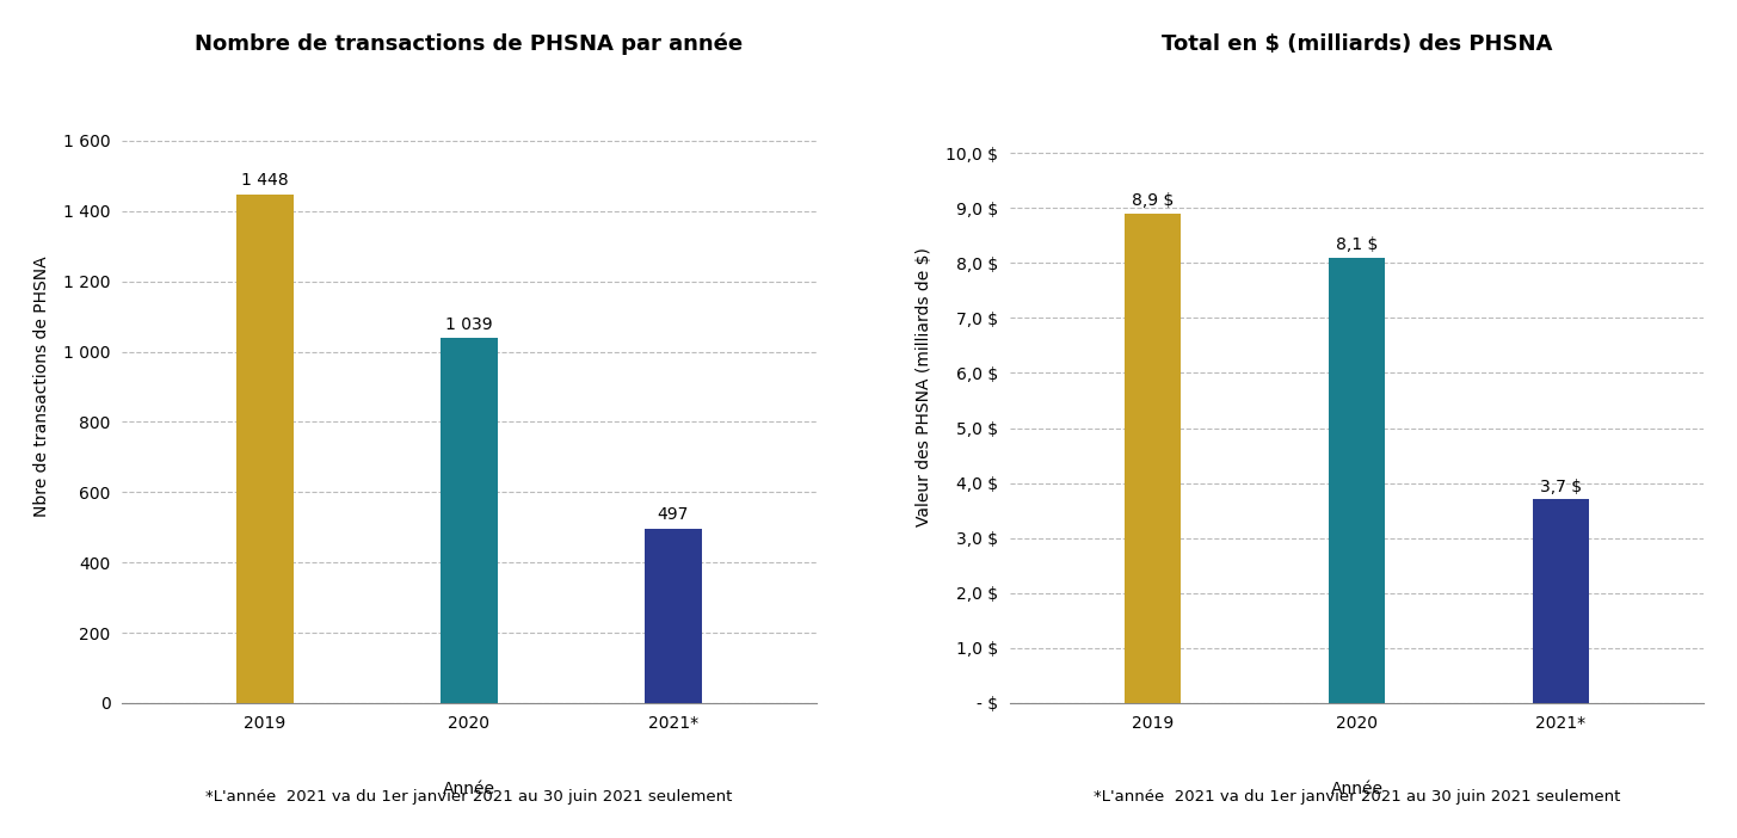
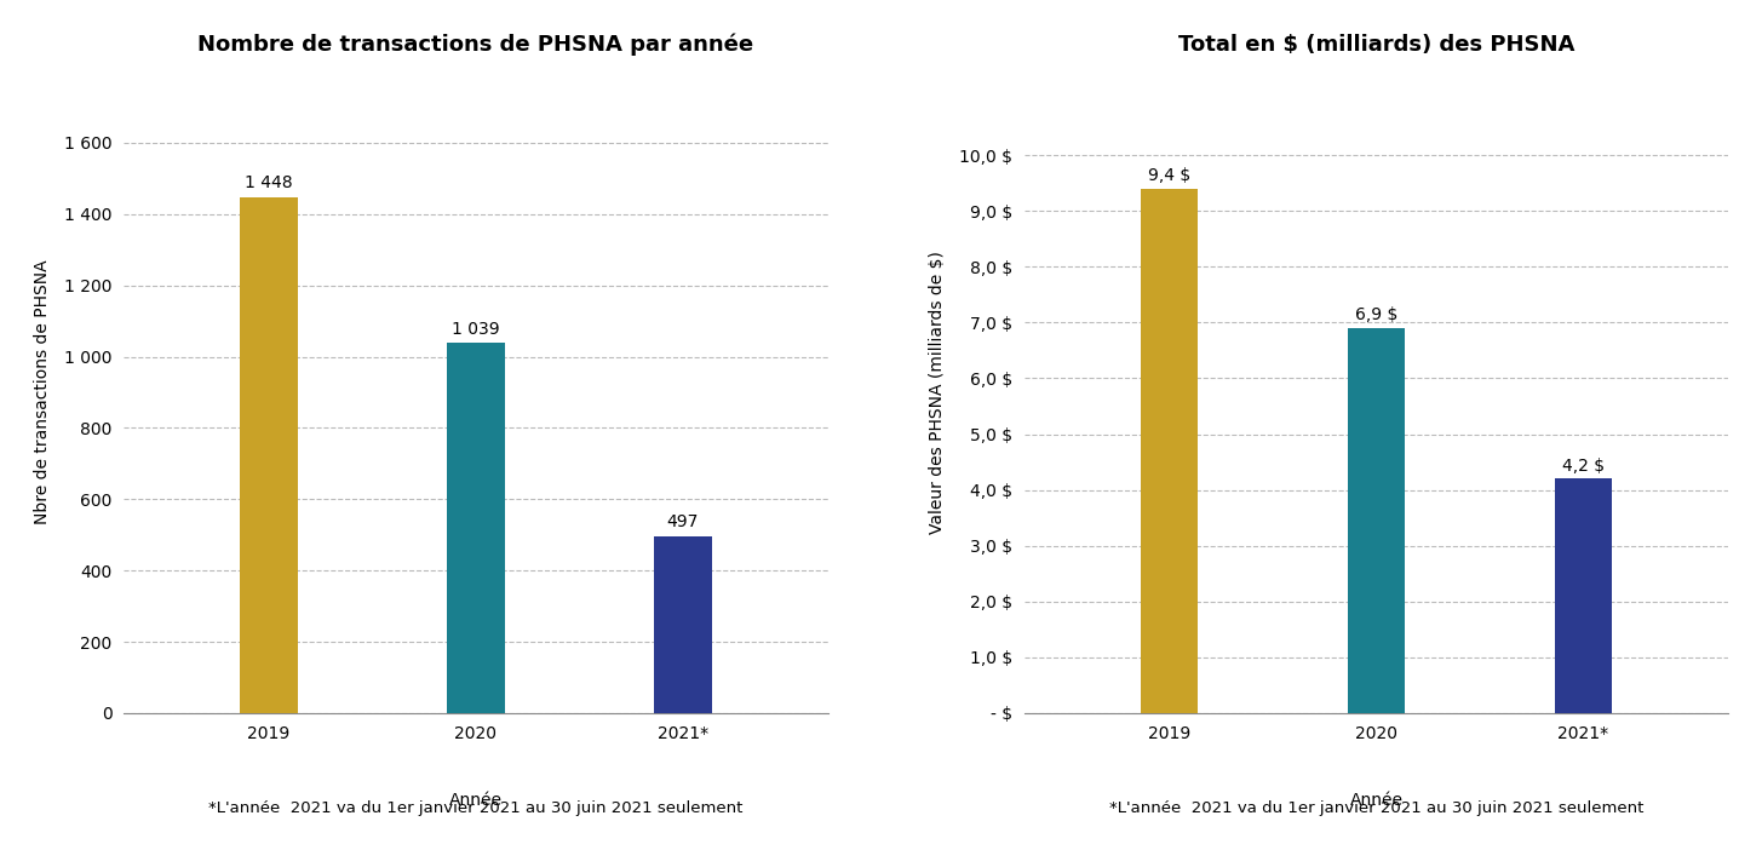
Total en $ (milliards) des PHSNA/2019: 8,9 -> 9,4
Total en $ (milliards) des PHSNA/2020: 8,1 -> 6,9
Total en $ (milliards) des PHSNA/2021*: 3,7 -> 4,2
